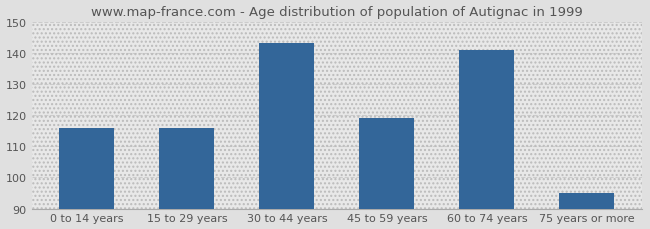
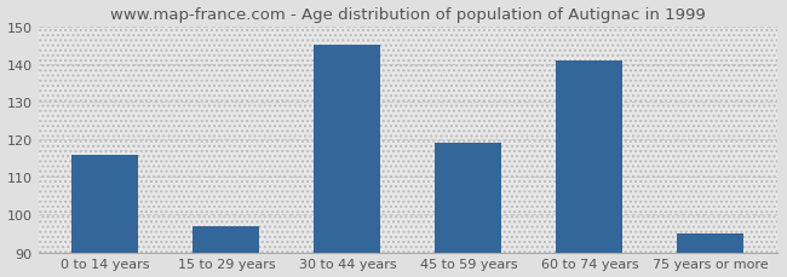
15 to 29 years: 116 -> 97
30 to 44 years: 143 -> 145
